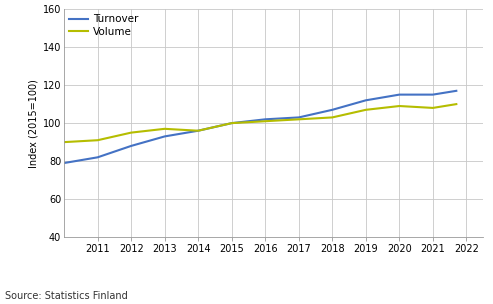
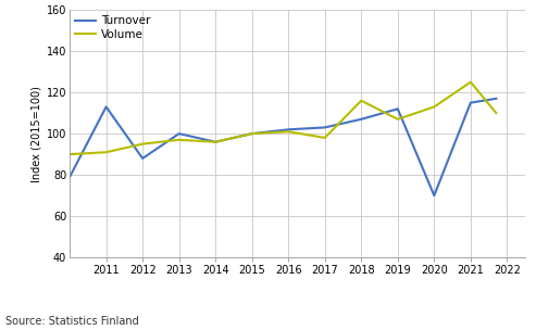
Turnover/2011: 82 -> 113
Turnover/2013: 93 -> 100
Volume/2017: 102 -> 98
Volume/2018: 103 -> 116
Turnover/2020: 115 -> 70
Volume/2020: 109 -> 113
Volume/2021: 108 -> 125
